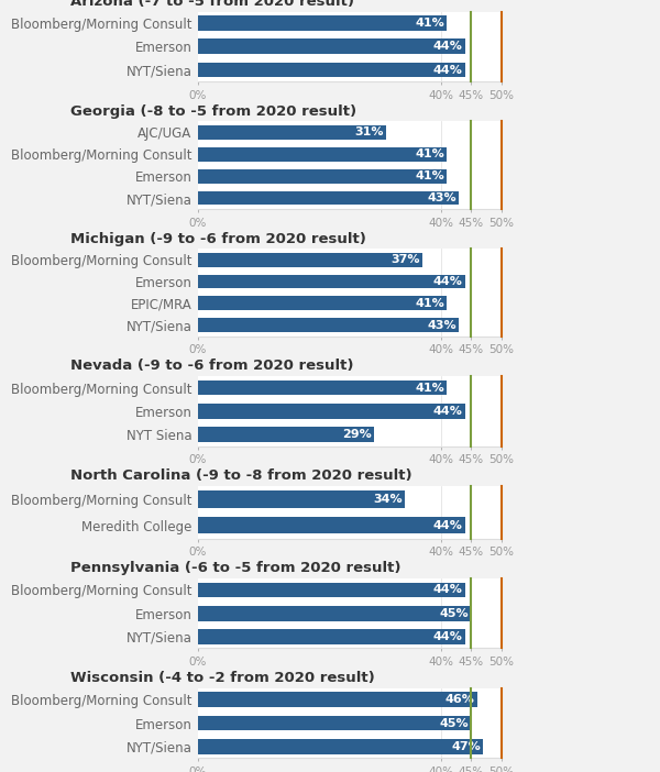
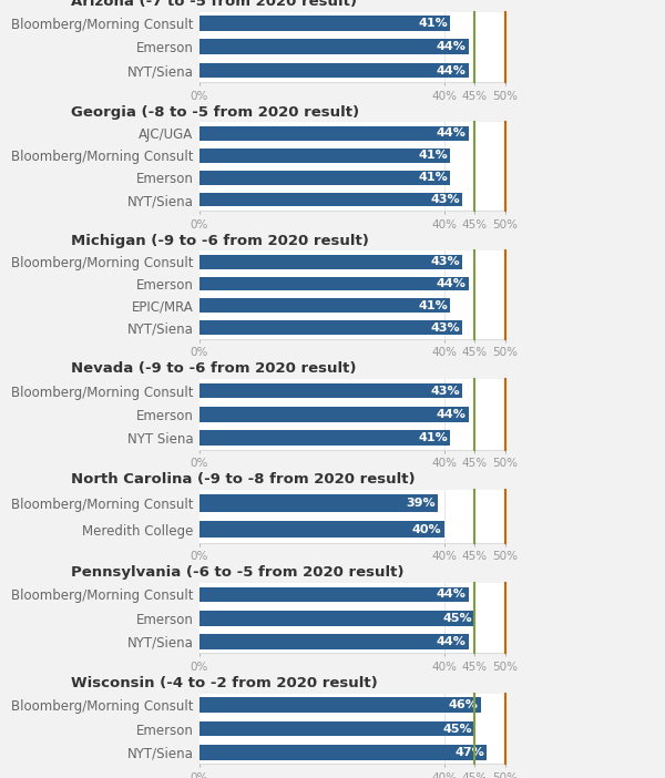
Georgia (-8 to -5 from 2020 result)/AJC/UGA: 31% -> 44%
Michigan (-9 to -6 from 2020 result)/Bloomberg/Morning Consult: 37% -> 43%
Nevada (-9 to -6 from 2020 result)/Bloomberg/Morning Consult: 41% -> 43%
Nevada (-9 to -6 from 2020 result)/NYT Siena: 29% -> 41%
North Carolina (-9 to -8 from 2020 result)/Bloomberg/Morning Consult: 34% -> 39%
North Carolina (-9 to -8 from 2020 result)/Meredith College: 44% -> 40%
